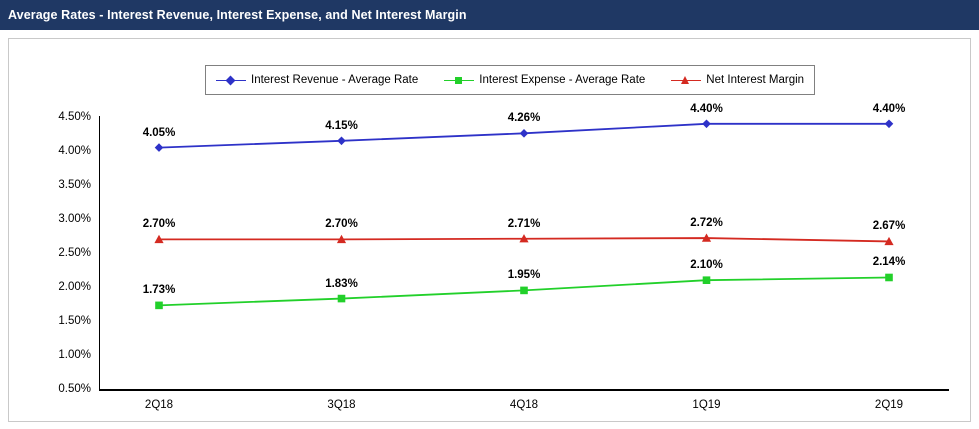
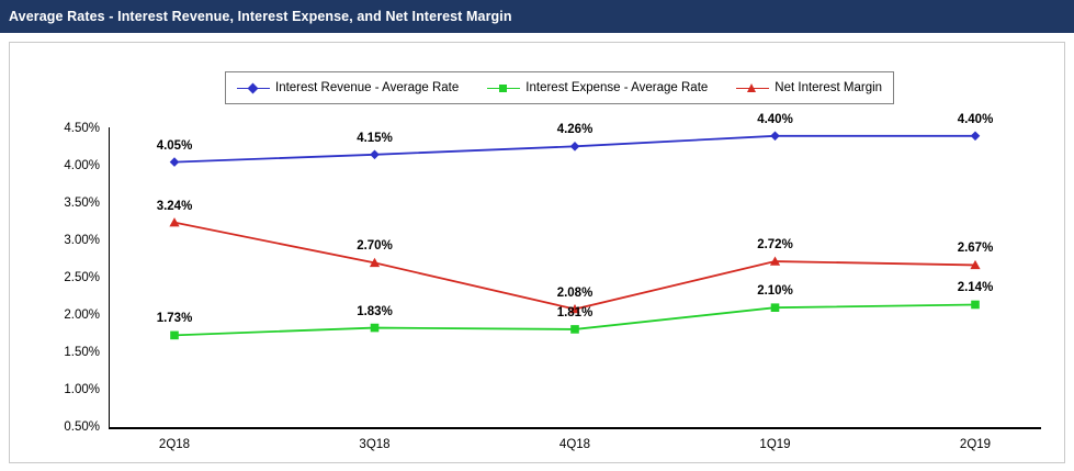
Net Interest Margin/2Q18: 2.70% -> 3.24%
Interest Expense - Average Rate/4Q18: 1.95% -> 1.81%
Net Interest Margin/4Q18: 2.71% -> 2.08%
